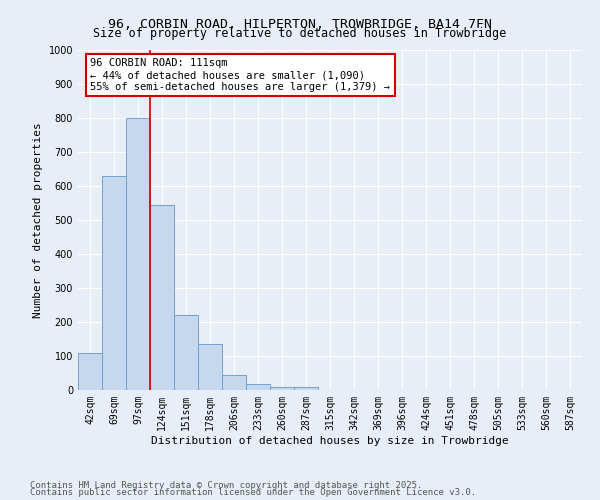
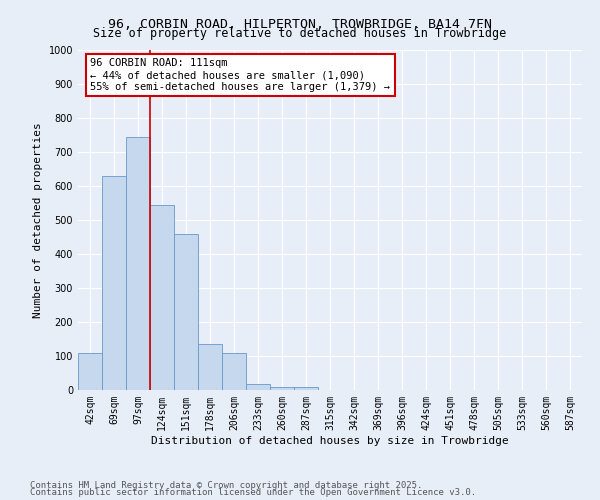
97sqm: 800 -> 745
151sqm: 220 -> 460
206sqm: 43 -> 110
